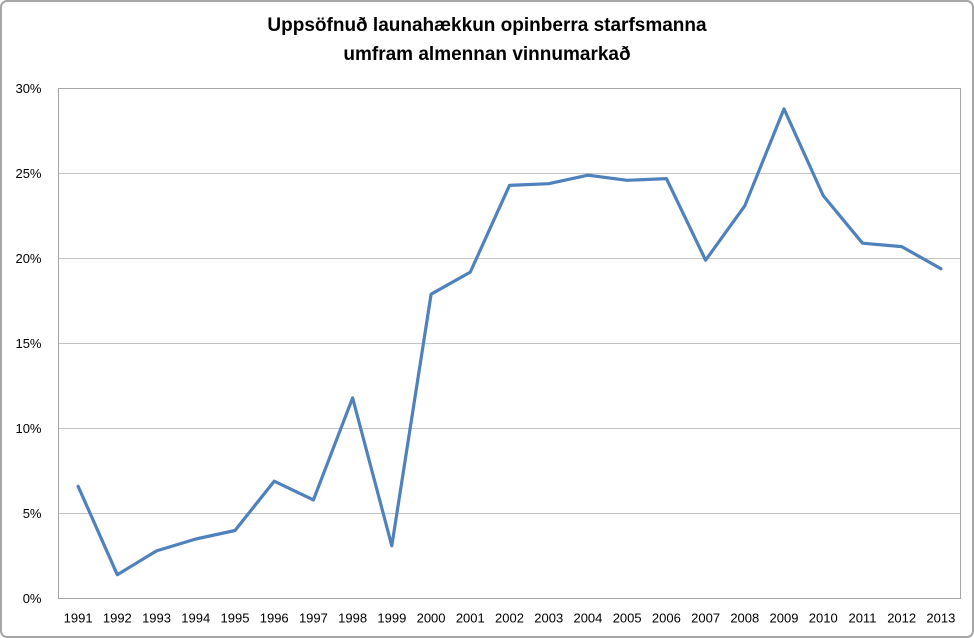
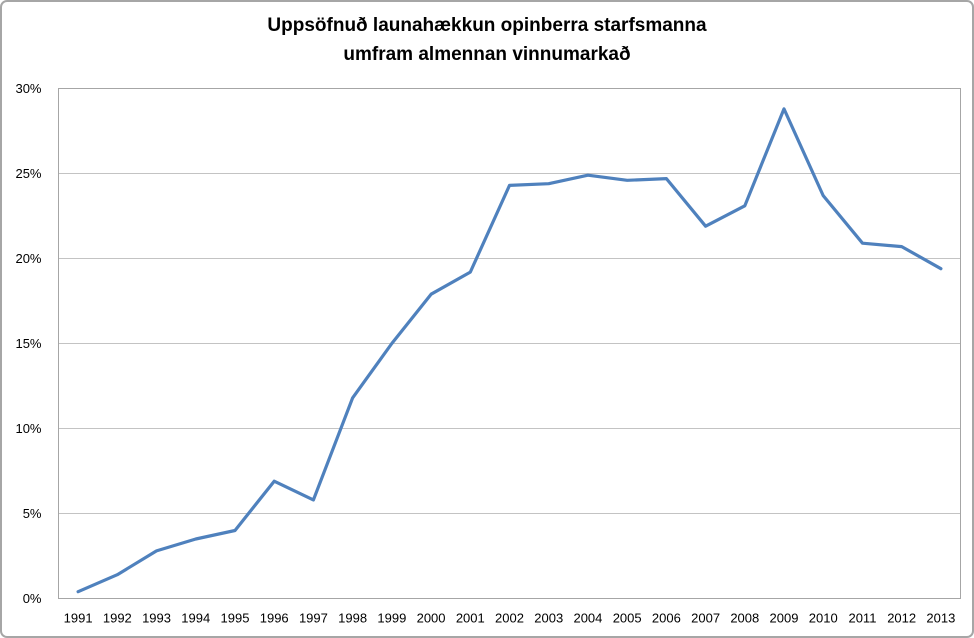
1991: 6.6% -> 0.4%
1999: 3.1% -> 15.0%
2007: 19.9% -> 21.9%
